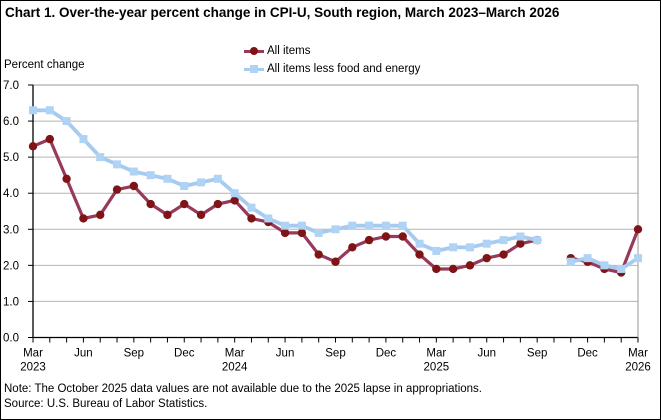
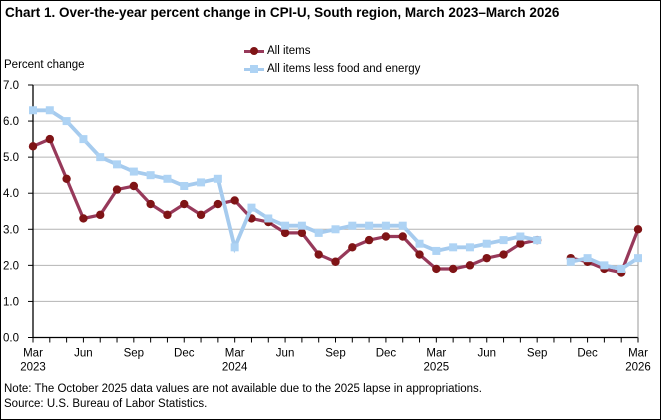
All items less food and energy/Mar 2024: 4.0 -> 2.5
